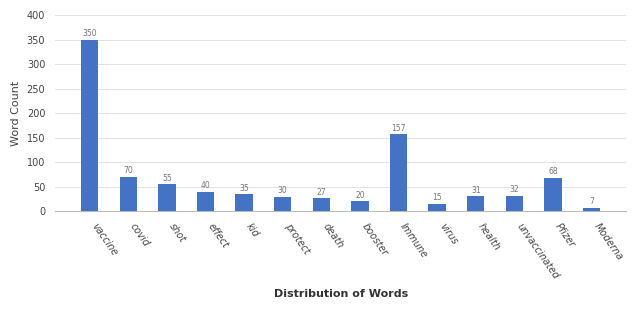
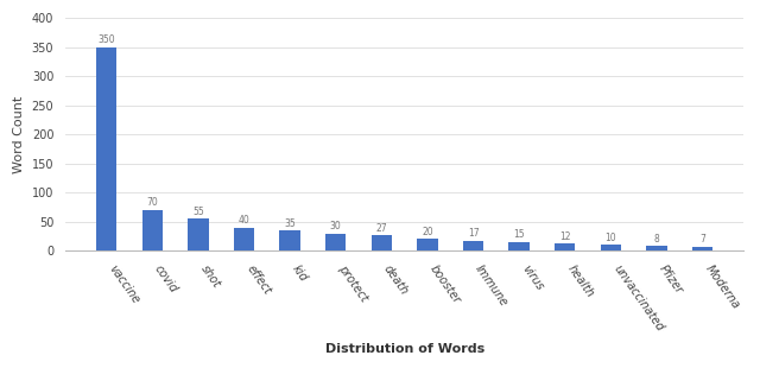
Immune: 157 -> 17
health: 31 -> 12
unvaccinated: 32 -> 10
Pfizer: 68 -> 8
